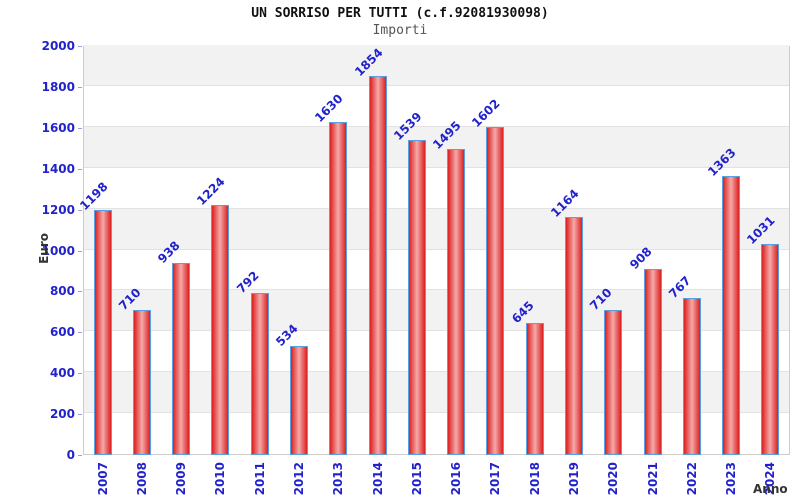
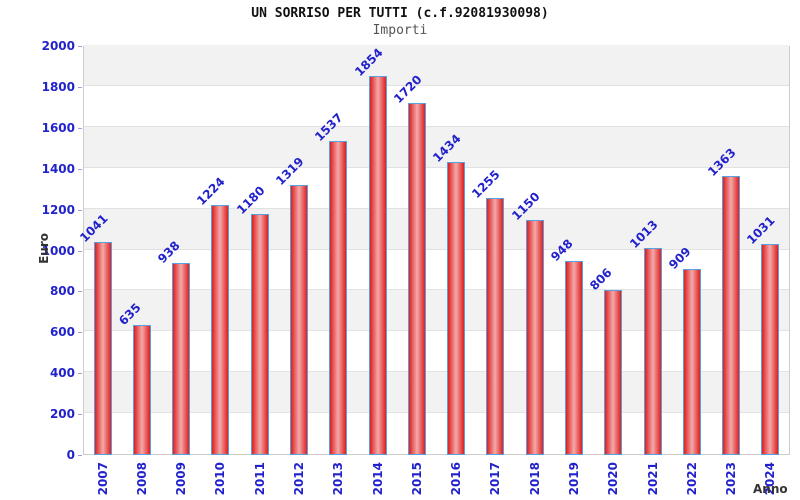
2007: 1198 -> 1041
2008: 710 -> 635
2011: 792 -> 1180
2012: 534 -> 1319
2013: 1630 -> 1537
2015: 1539 -> 1720
2016: 1495 -> 1434
2017: 1602 -> 1255
2018: 645 -> 1150
2019: 1164 -> 948
2020: 710 -> 806
2021: 908 -> 1013
2022: 767 -> 909
